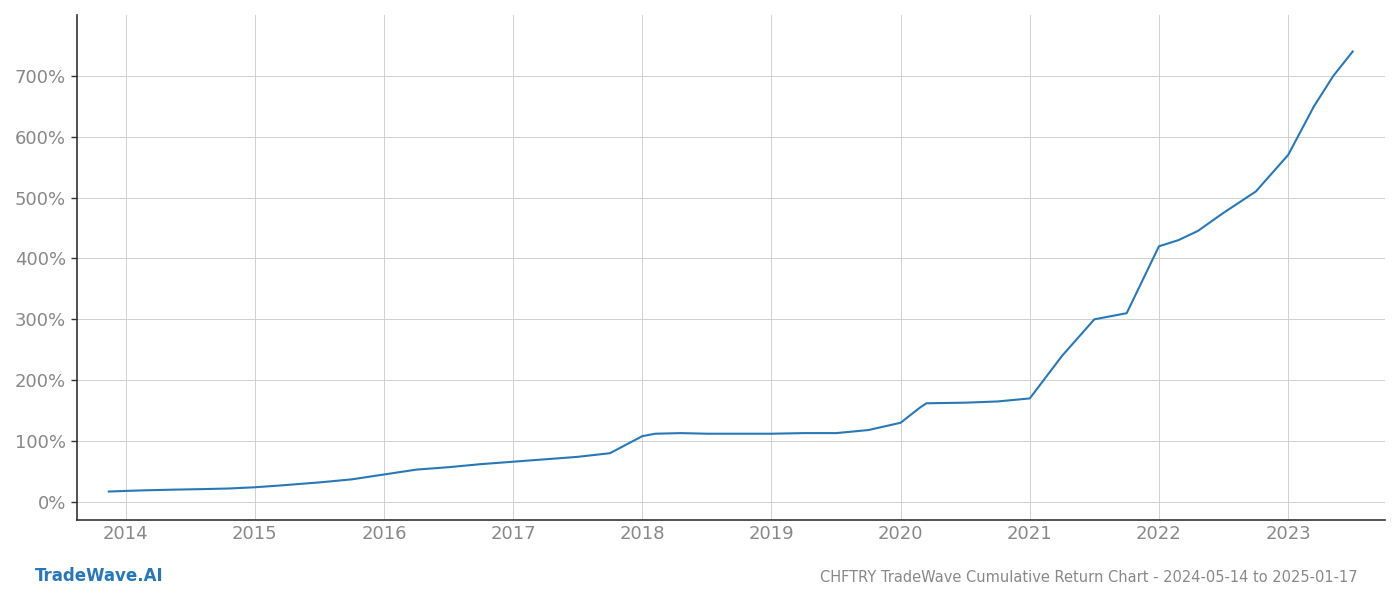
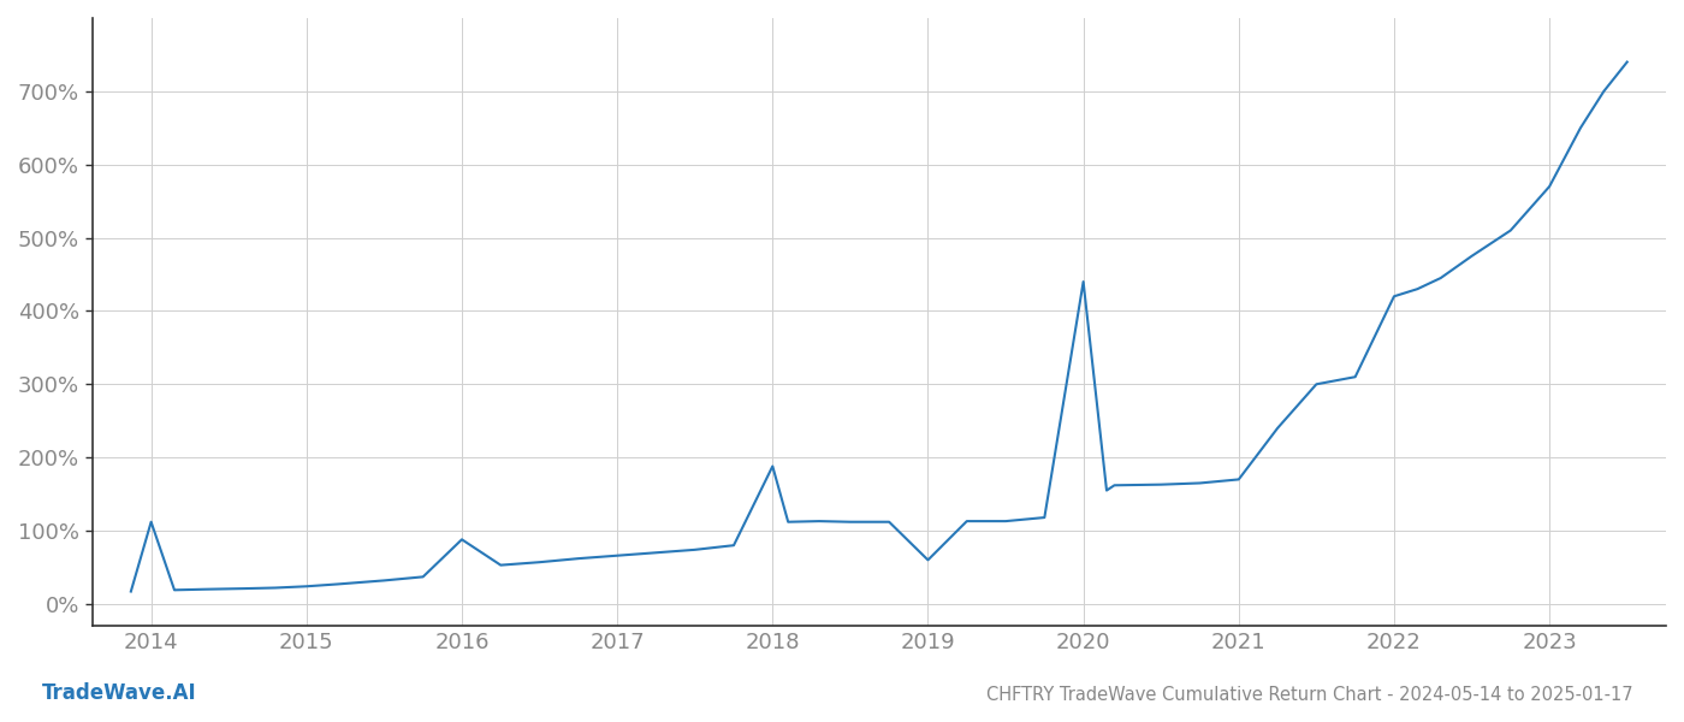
2014: 18% -> 112%
2016: 45% -> 88%
2018: 108% -> 188%
2019: 112% -> 60%
2020: 130% -> 440%
